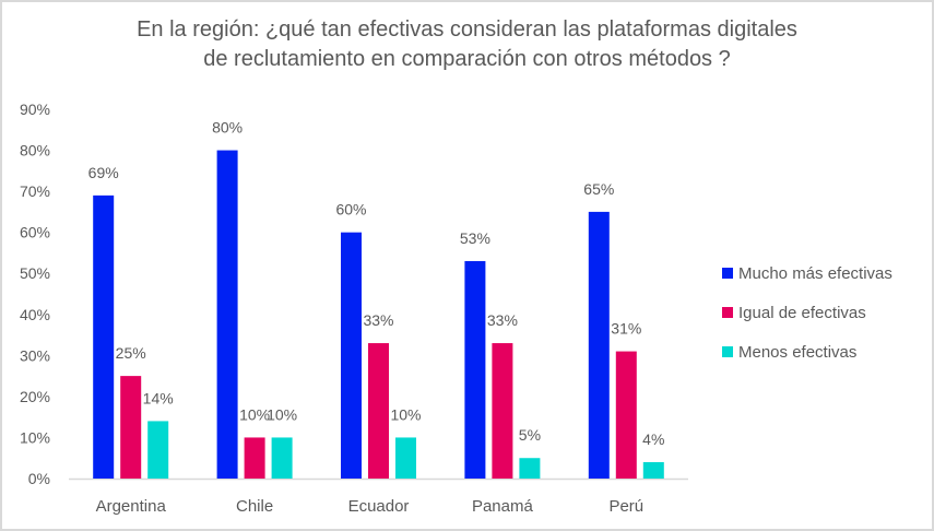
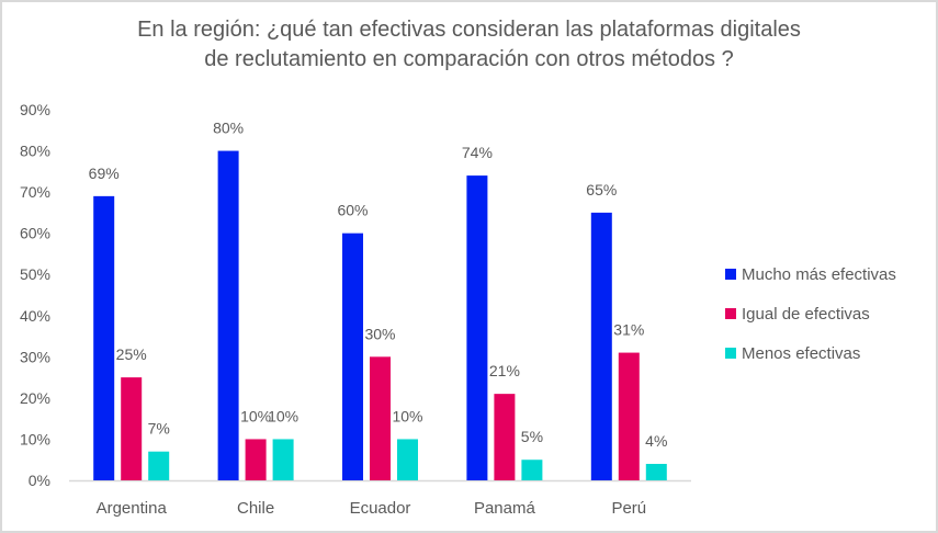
Menos efectivas/Argentina: 14% -> 7%
Igual de efectivas/Ecuador: 33% -> 30%
Mucho más efectivas/Panamá: 53% -> 74%
Igual de efectivas/Panamá: 33% -> 21%
